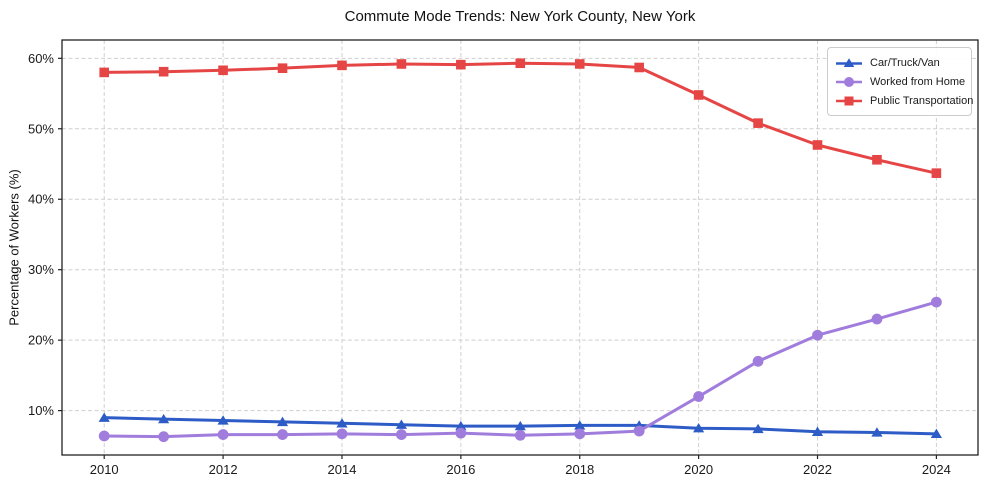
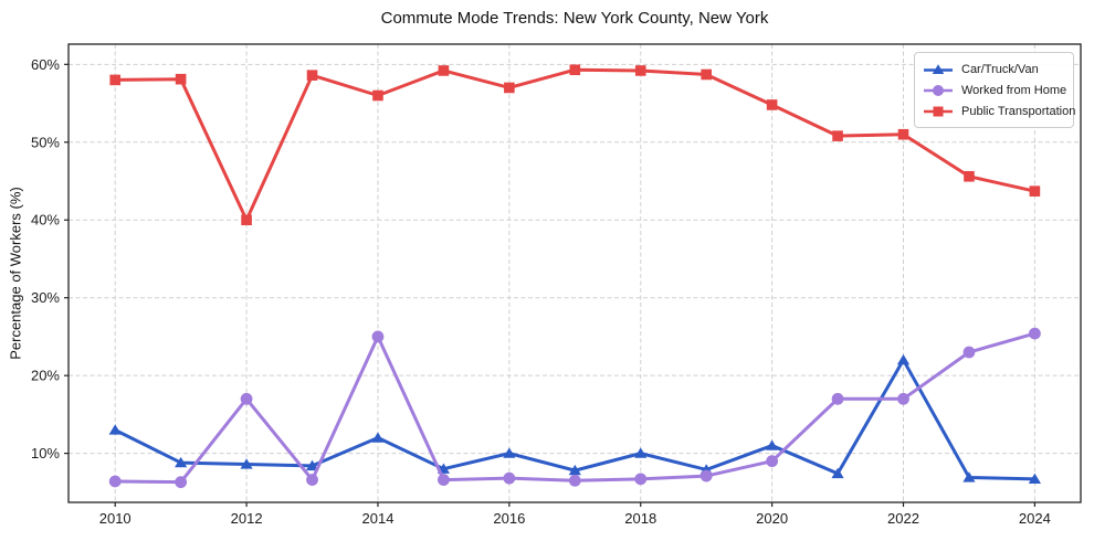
Car/Truck/Van/2010: 9% -> 13%
Worked from Home/2012: 7% -> 17%
Public Transportation/2012: 58% -> 40%
Car/Truck/Van/2014: 8% -> 12%
Worked from Home/2014: 7% -> 25%
Public Transportation/2014: 59% -> 56%
Car/Truck/Van/2016: 8% -> 10%
Public Transportation/2016: 59% -> 57%
Car/Truck/Van/2018: 8% -> 10%
Car/Truck/Van/2020: 8% -> 11%
Worked from Home/2020: 12% -> 9%
Car/Truck/Van/2022: 7% -> 22%
Worked from Home/2022: 21% -> 17%
Public Transportation/2022: 48% -> 51%
